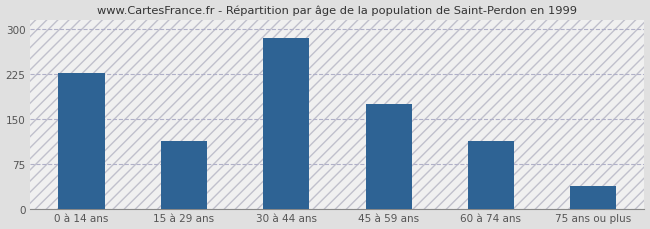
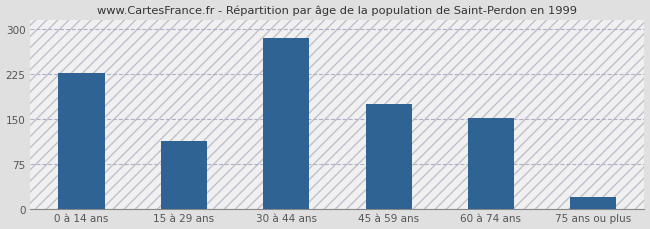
60 à 74 ans: 113 -> 152
75 ans ou plus: 38 -> 20
